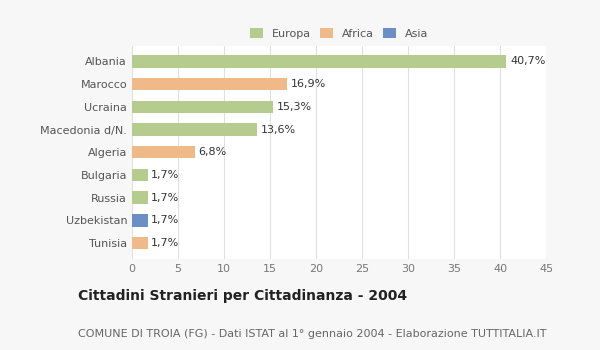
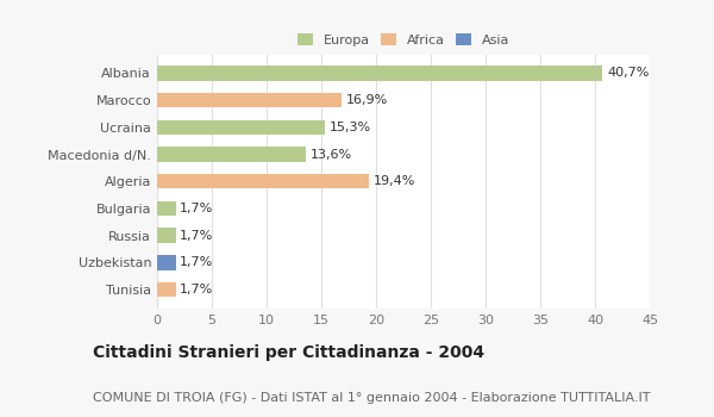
Algeria: 6,8% -> 19,4%
